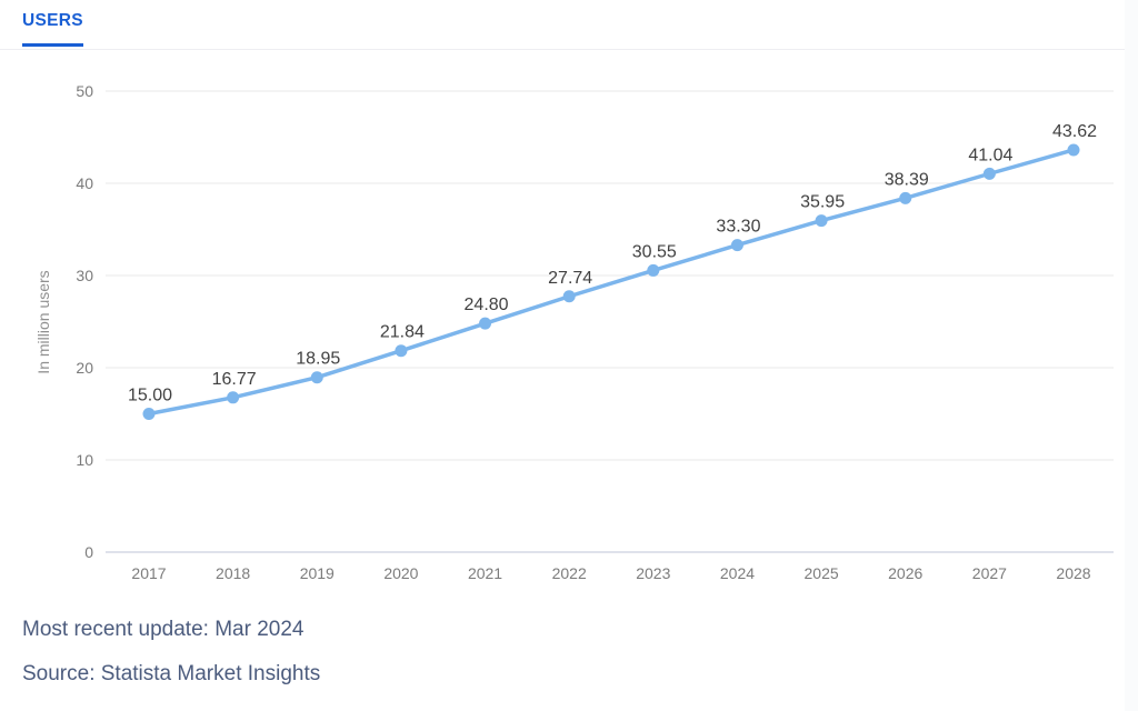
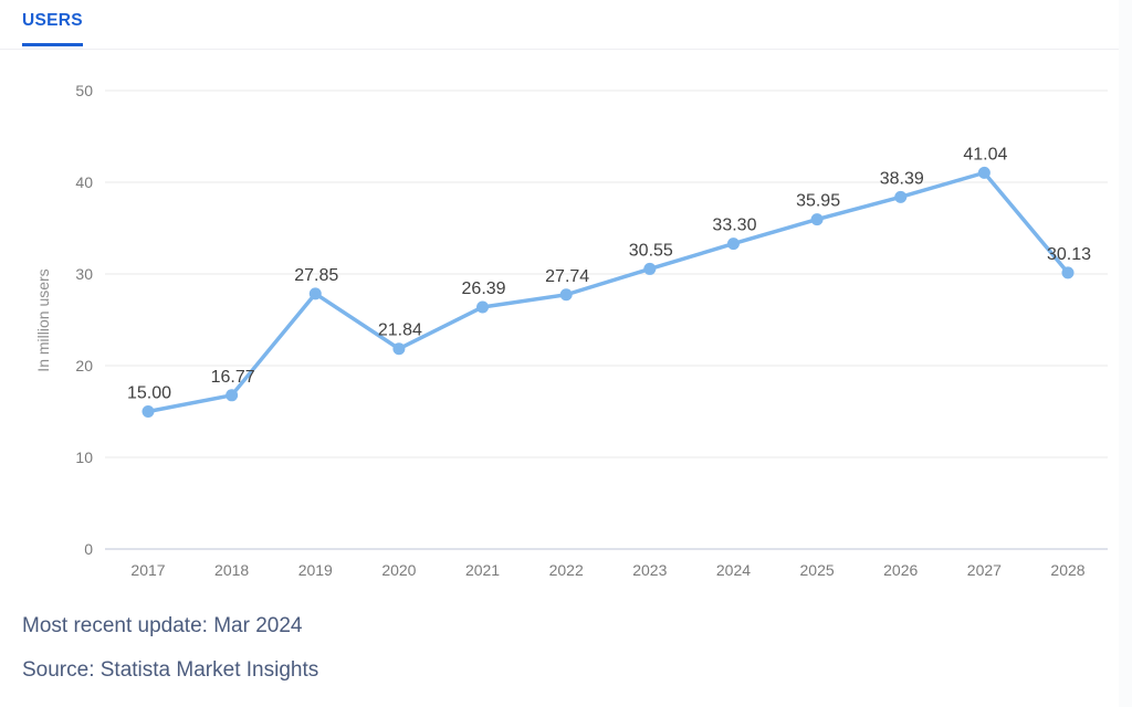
2019: 18.95 -> 27.85
2021: 24.80 -> 26.39
2028: 43.62 -> 30.13
